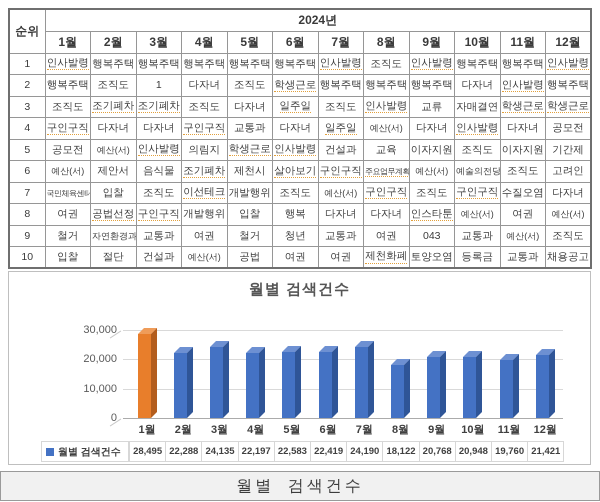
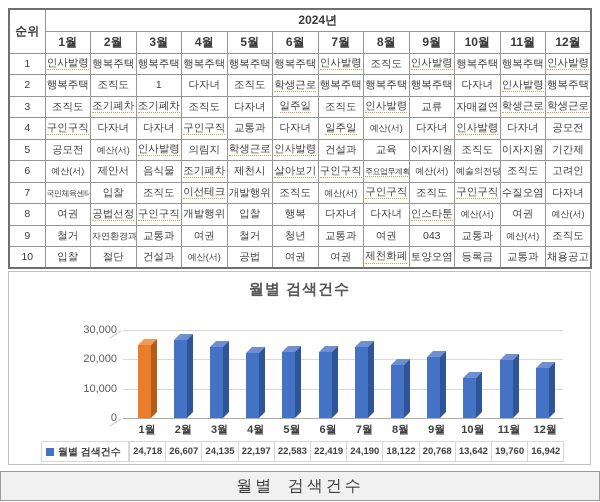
1월: 28,495 -> 24,718
2월: 22,288 -> 26,607
10월: 20,948 -> 13,642
12월: 21,421 -> 16,942
